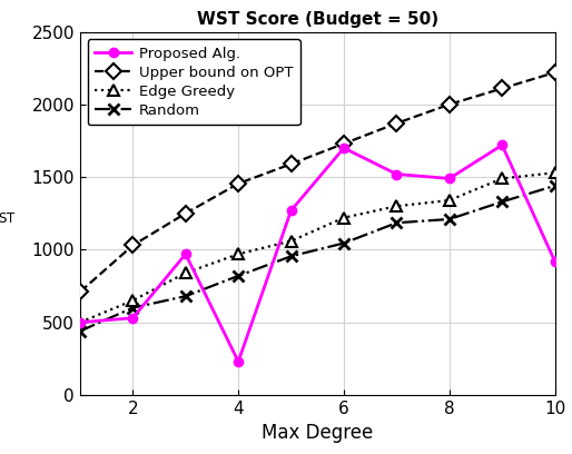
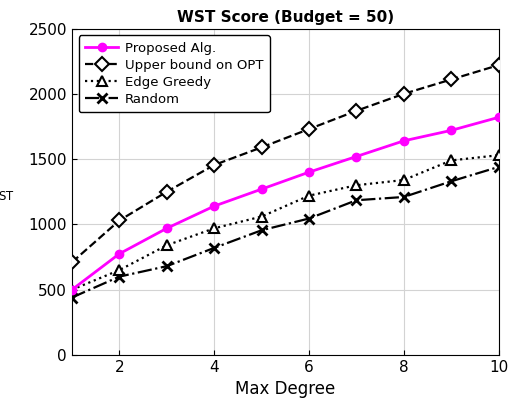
Proposed Alg./2: 530 -> 780
Proposed Alg./4: 230 -> 1140
Proposed Alg./6: 1700 -> 1400
Proposed Alg./8: 1490 -> 1640
Proposed Alg./10: 920 -> 1820
